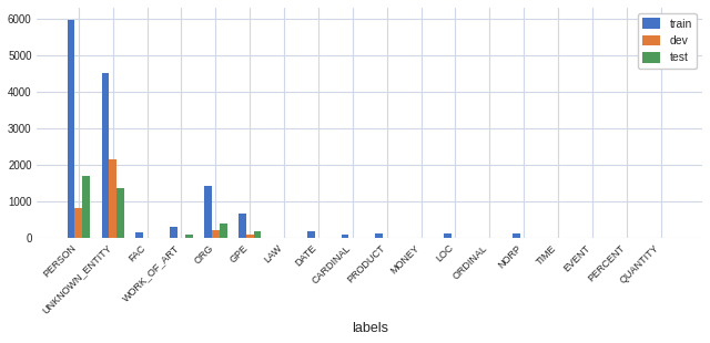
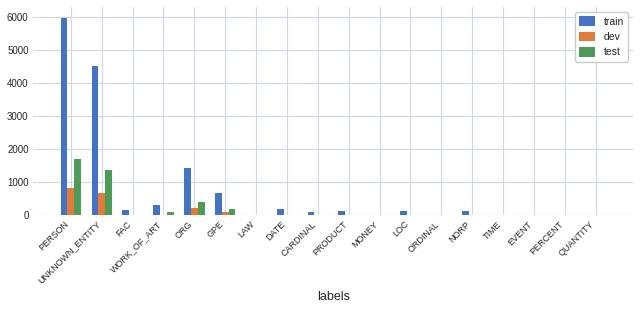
dev/UNKNOWN_ENTITY: 2150 -> 640
